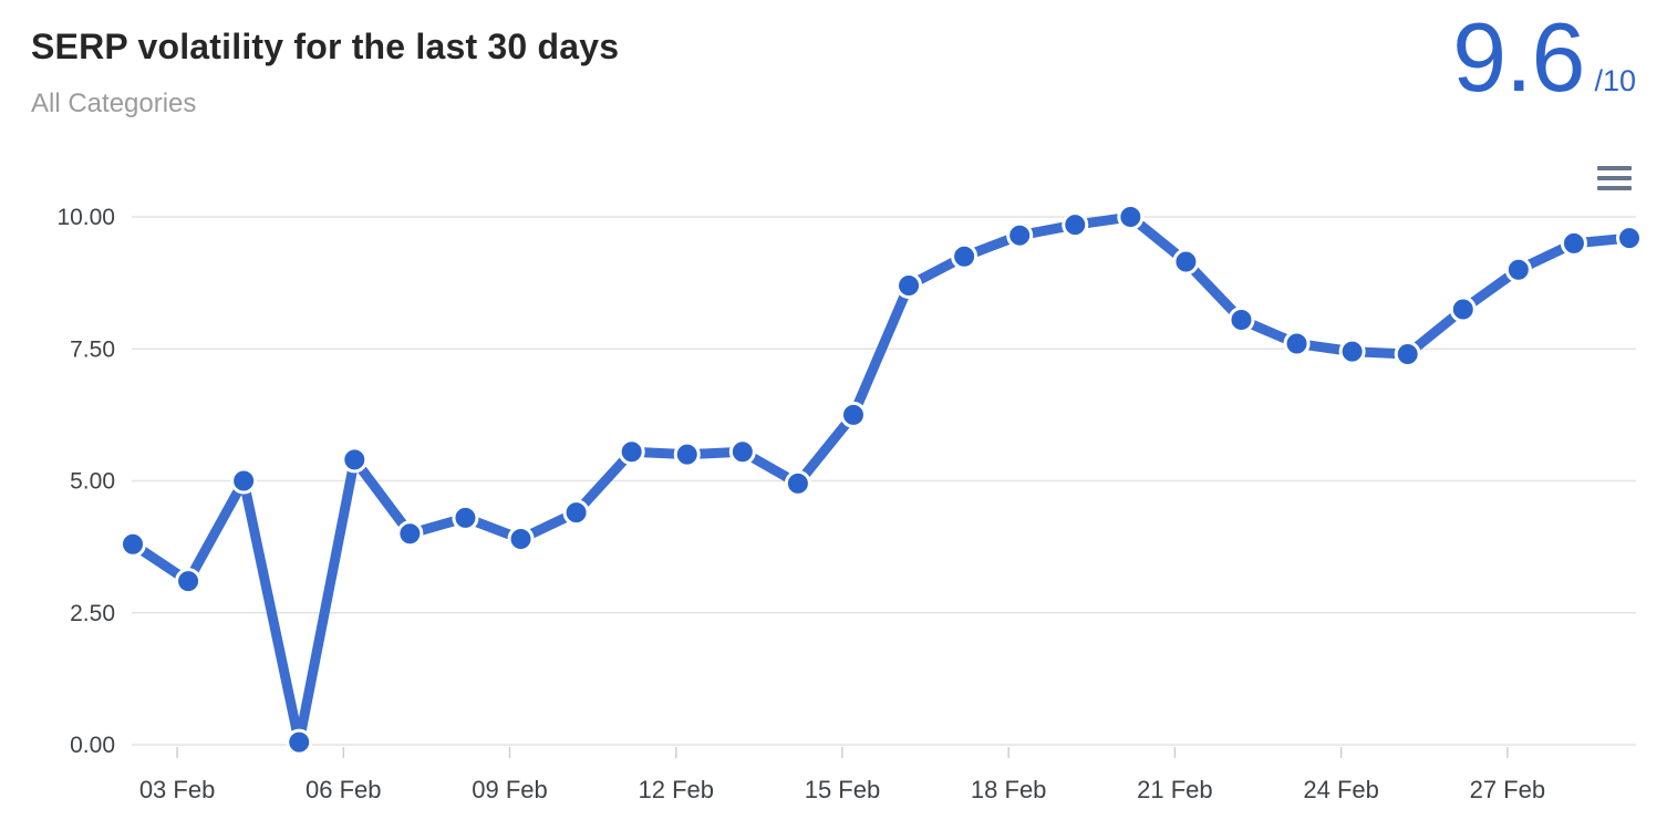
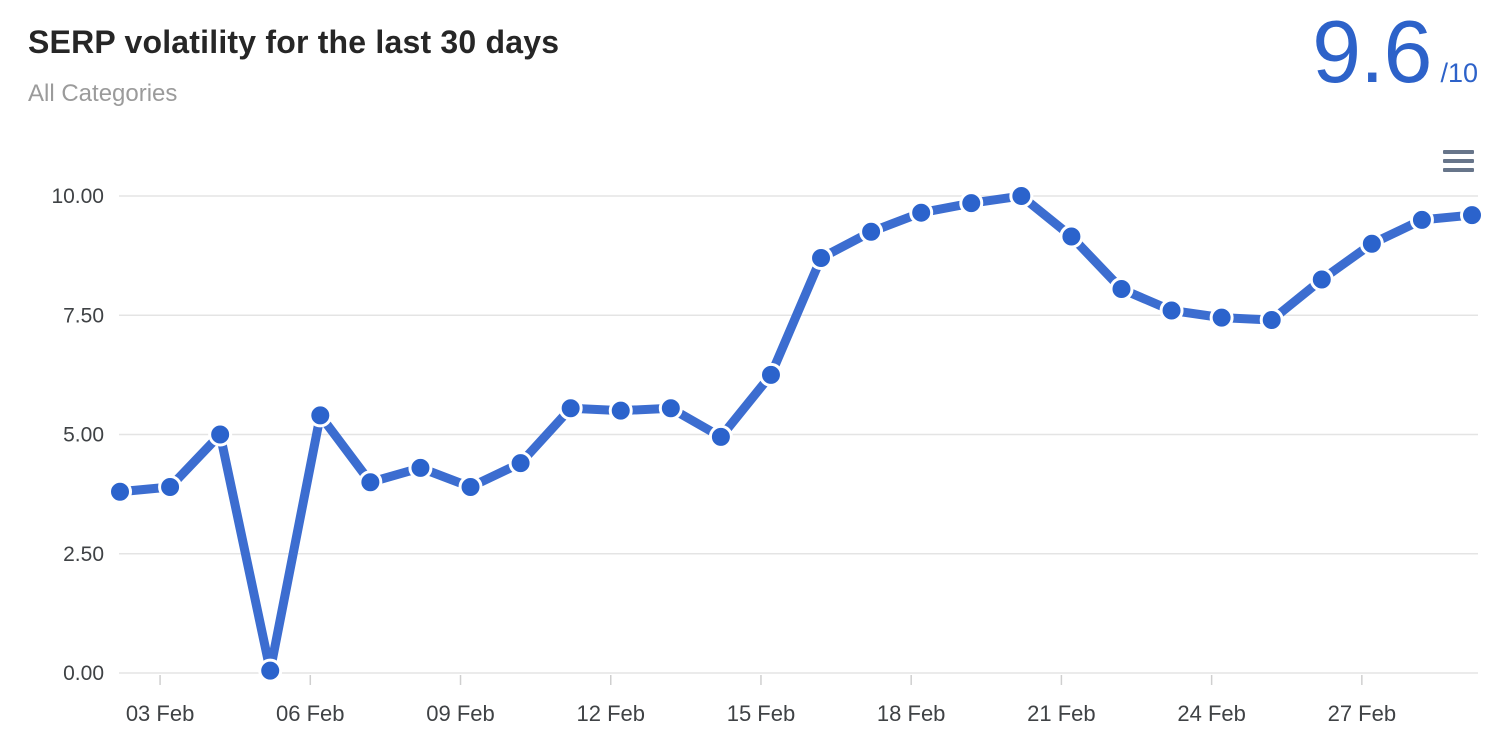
03 Feb: 3.1 -> 3.9
